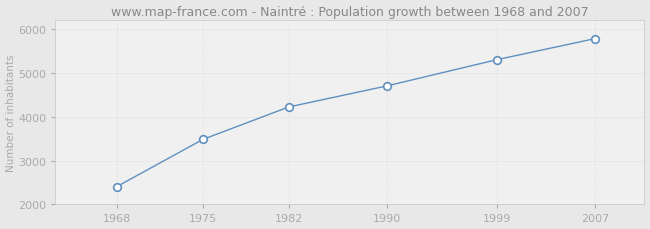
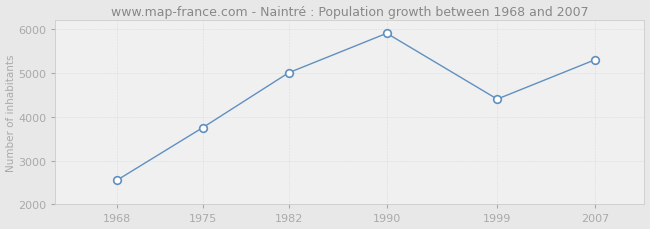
1968: 2410 -> 2550
1975: 3480 -> 3750
1982: 4220 -> 5000
1990: 4700 -> 5900
1999: 5300 -> 4400
2007: 5780 -> 5300
